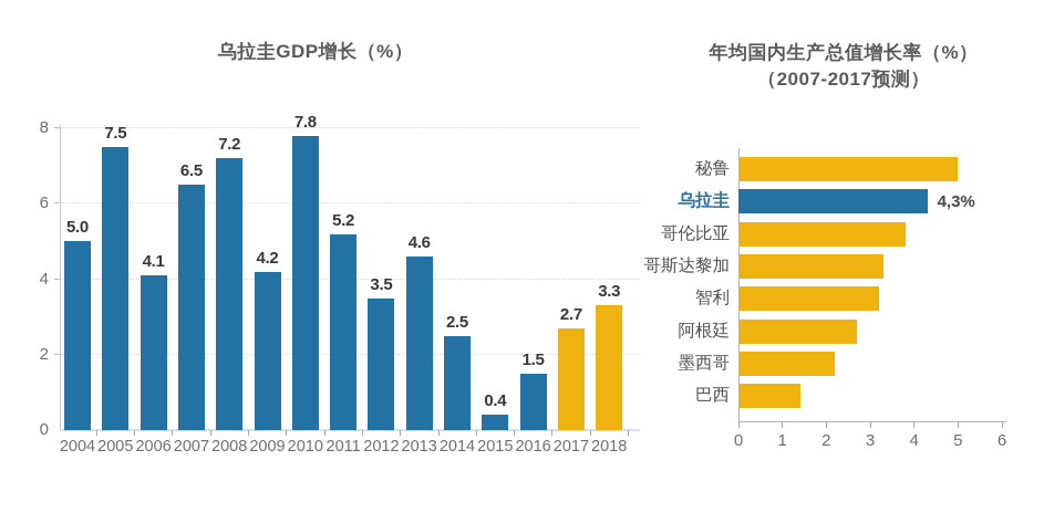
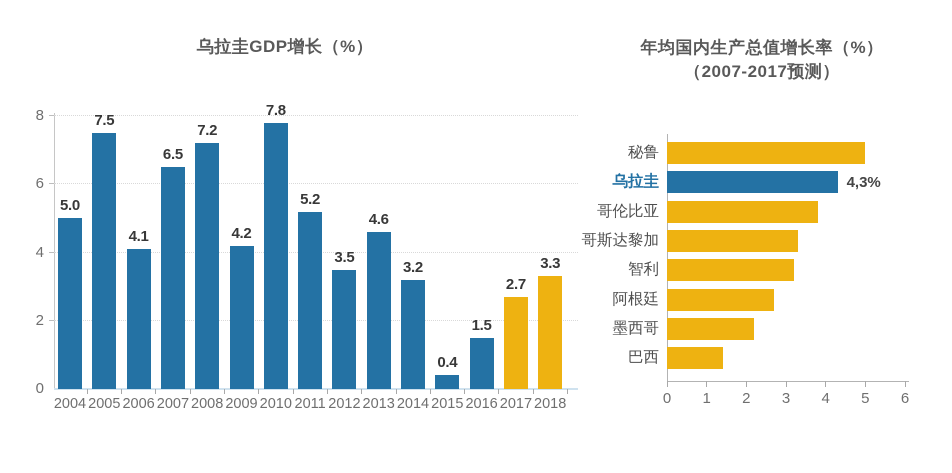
乌拉圭GDP增长（%）/2014: 2.5 -> 3.2
